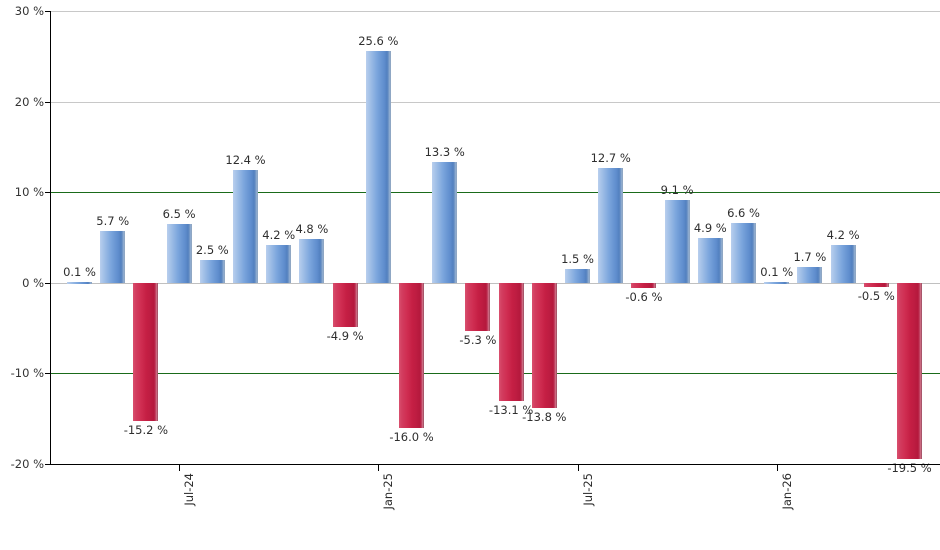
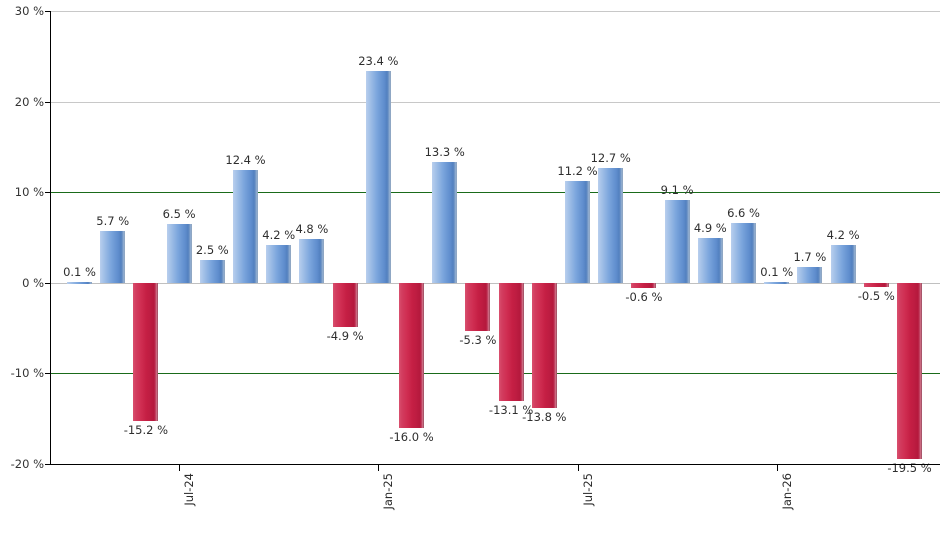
Jan-25: 25.6 -> 23.4
Jul-25: 1.5 -> 11.2
